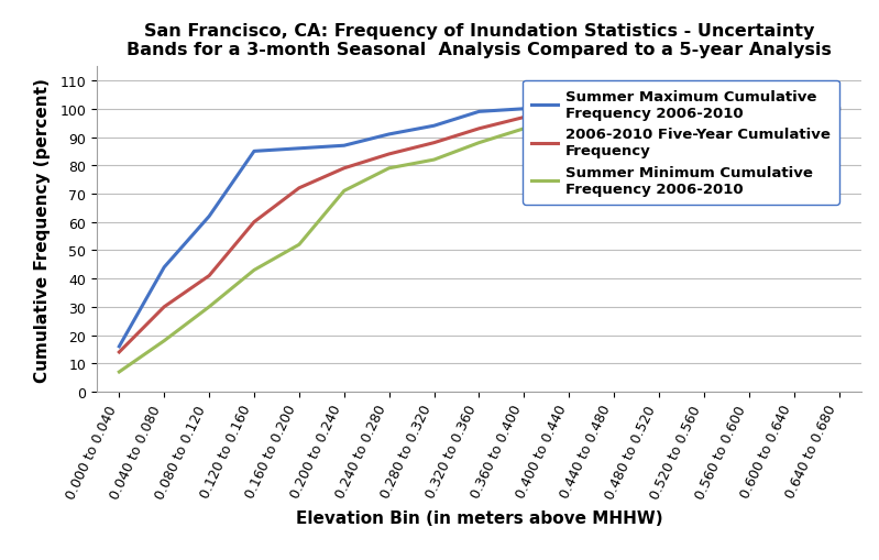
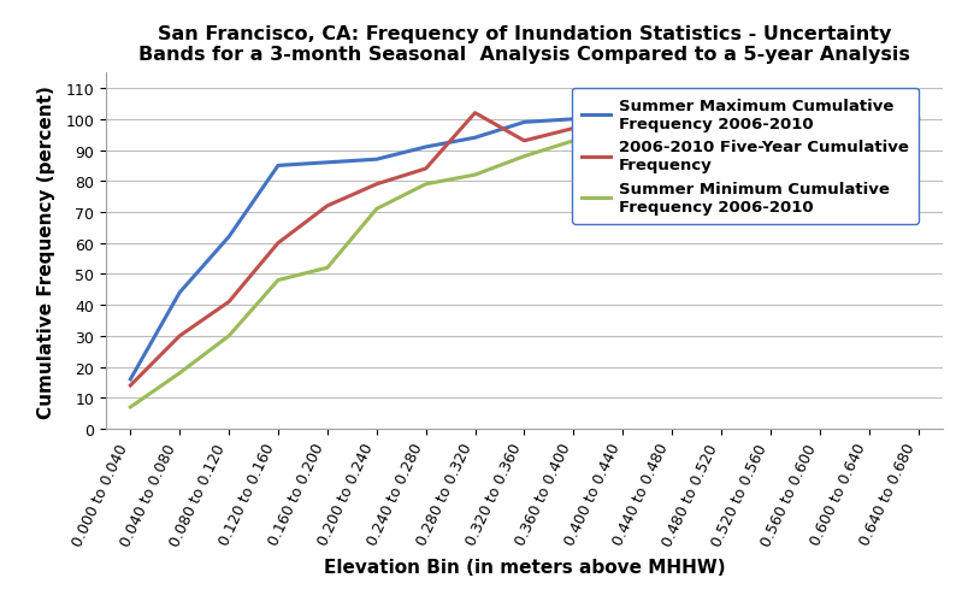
Summer Minimum Cumulative Frequency 2006-2010/0.120 to 0.160: 43 -> 48
2006-2010 Five-Year Cumulative Frequency/0.280 to 0.320: 88 -> 102
